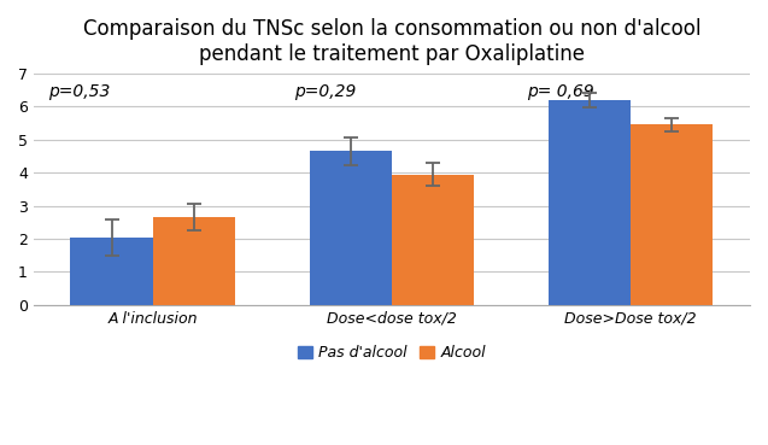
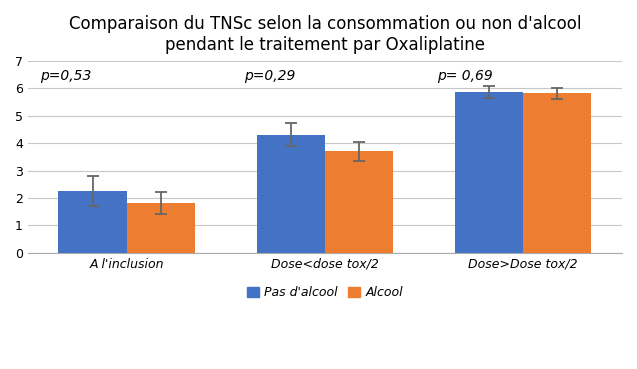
Pas d'alcool/A l'inclusion: 2.05 -> 2.27
Alcool/A l'inclusion: 2.65 -> 1.83
Pas d'alcool/Dose<dose tox/2: 4.65 -> 4.30
Alcool/Dose<dose tox/2: 3.95 -> 3.70
Pas d'alcool/Dose>Dose tox/2: 6.20 -> 5.88
Alcool/Dose>Dose tox/2: 5.45 -> 5.82
